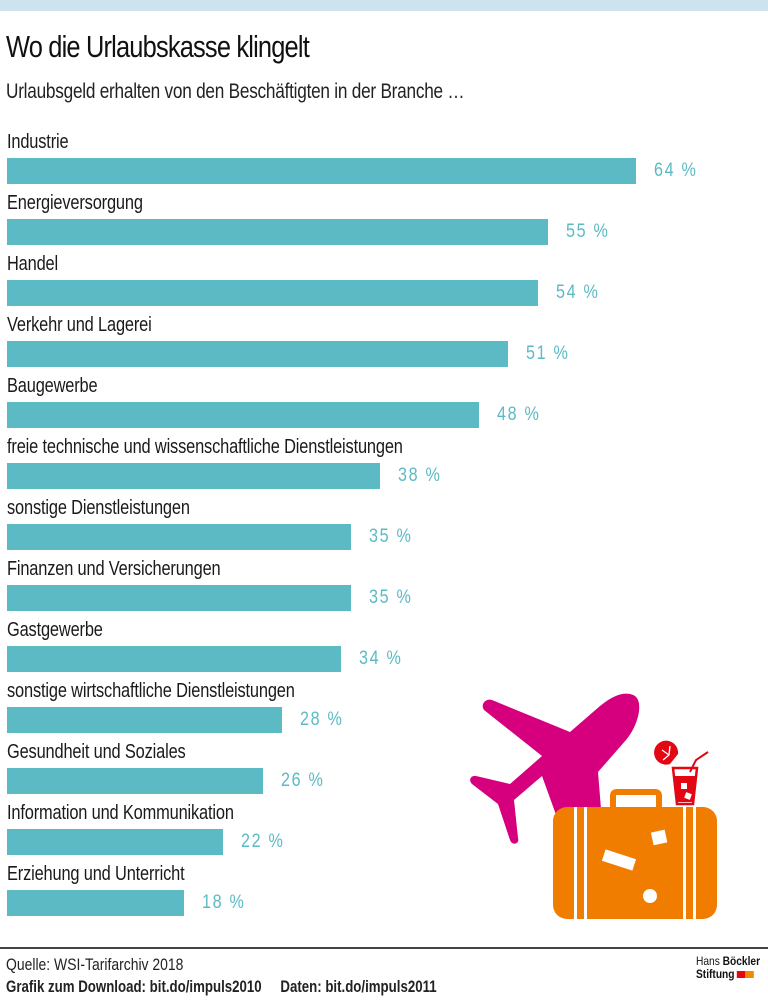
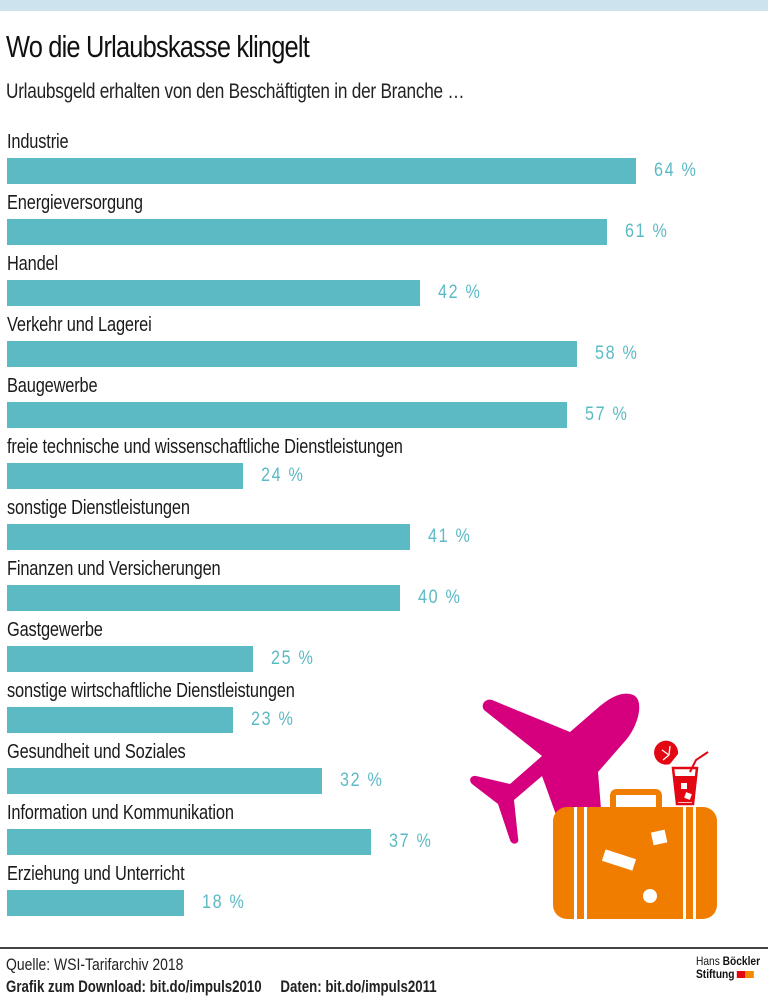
Energieversorgung: 55 -> 61
Handel: 54 -> 42
Verkehr und Lagerei: 51 -> 58
Baugewerbe: 48 -> 57
freie technische und wissenschaftliche Dienstleistungen: 38 -> 24
sonstige Dienstleistungen: 35 -> 41
Finanzen und Versicherungen: 35 -> 40
Gastgewerbe: 34 -> 25
sonstige wirtschaftliche Dienstleistungen: 28 -> 23
Gesundheit und Soziales: 26 -> 32
Information und Kommunikation: 22 -> 37
